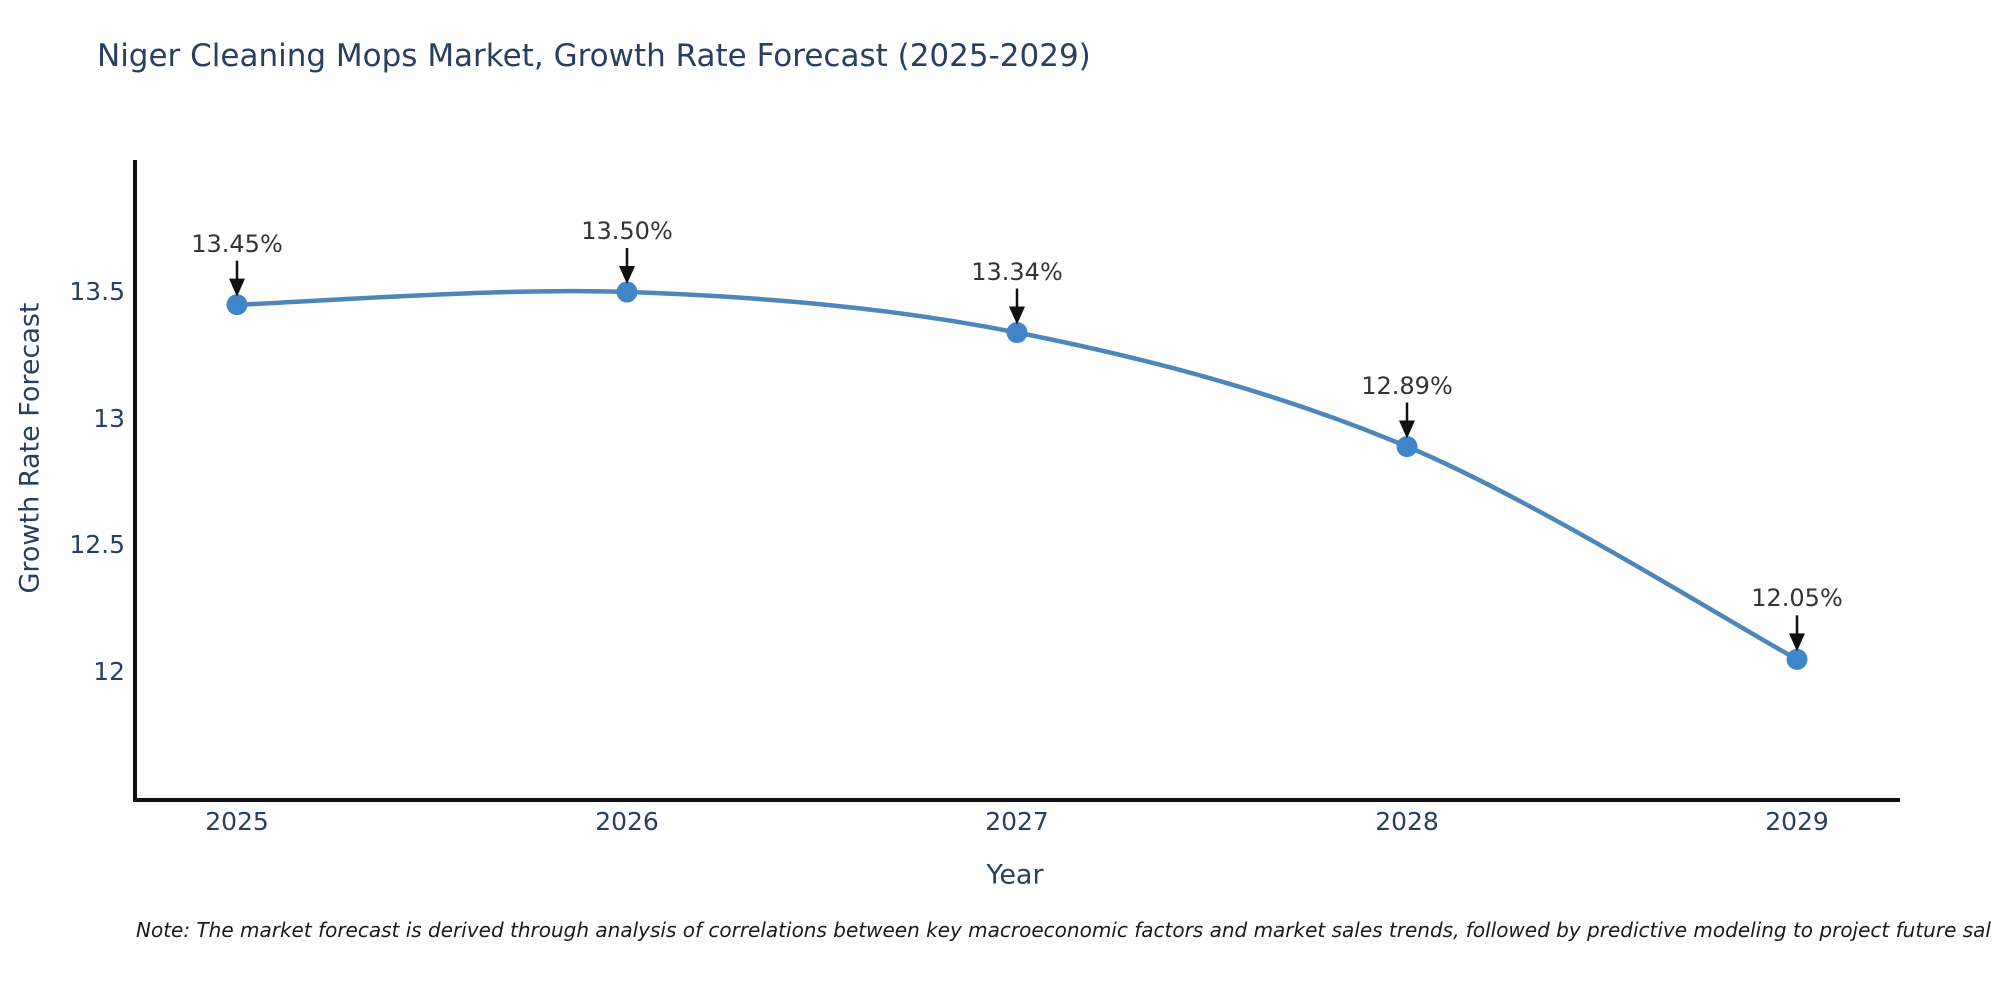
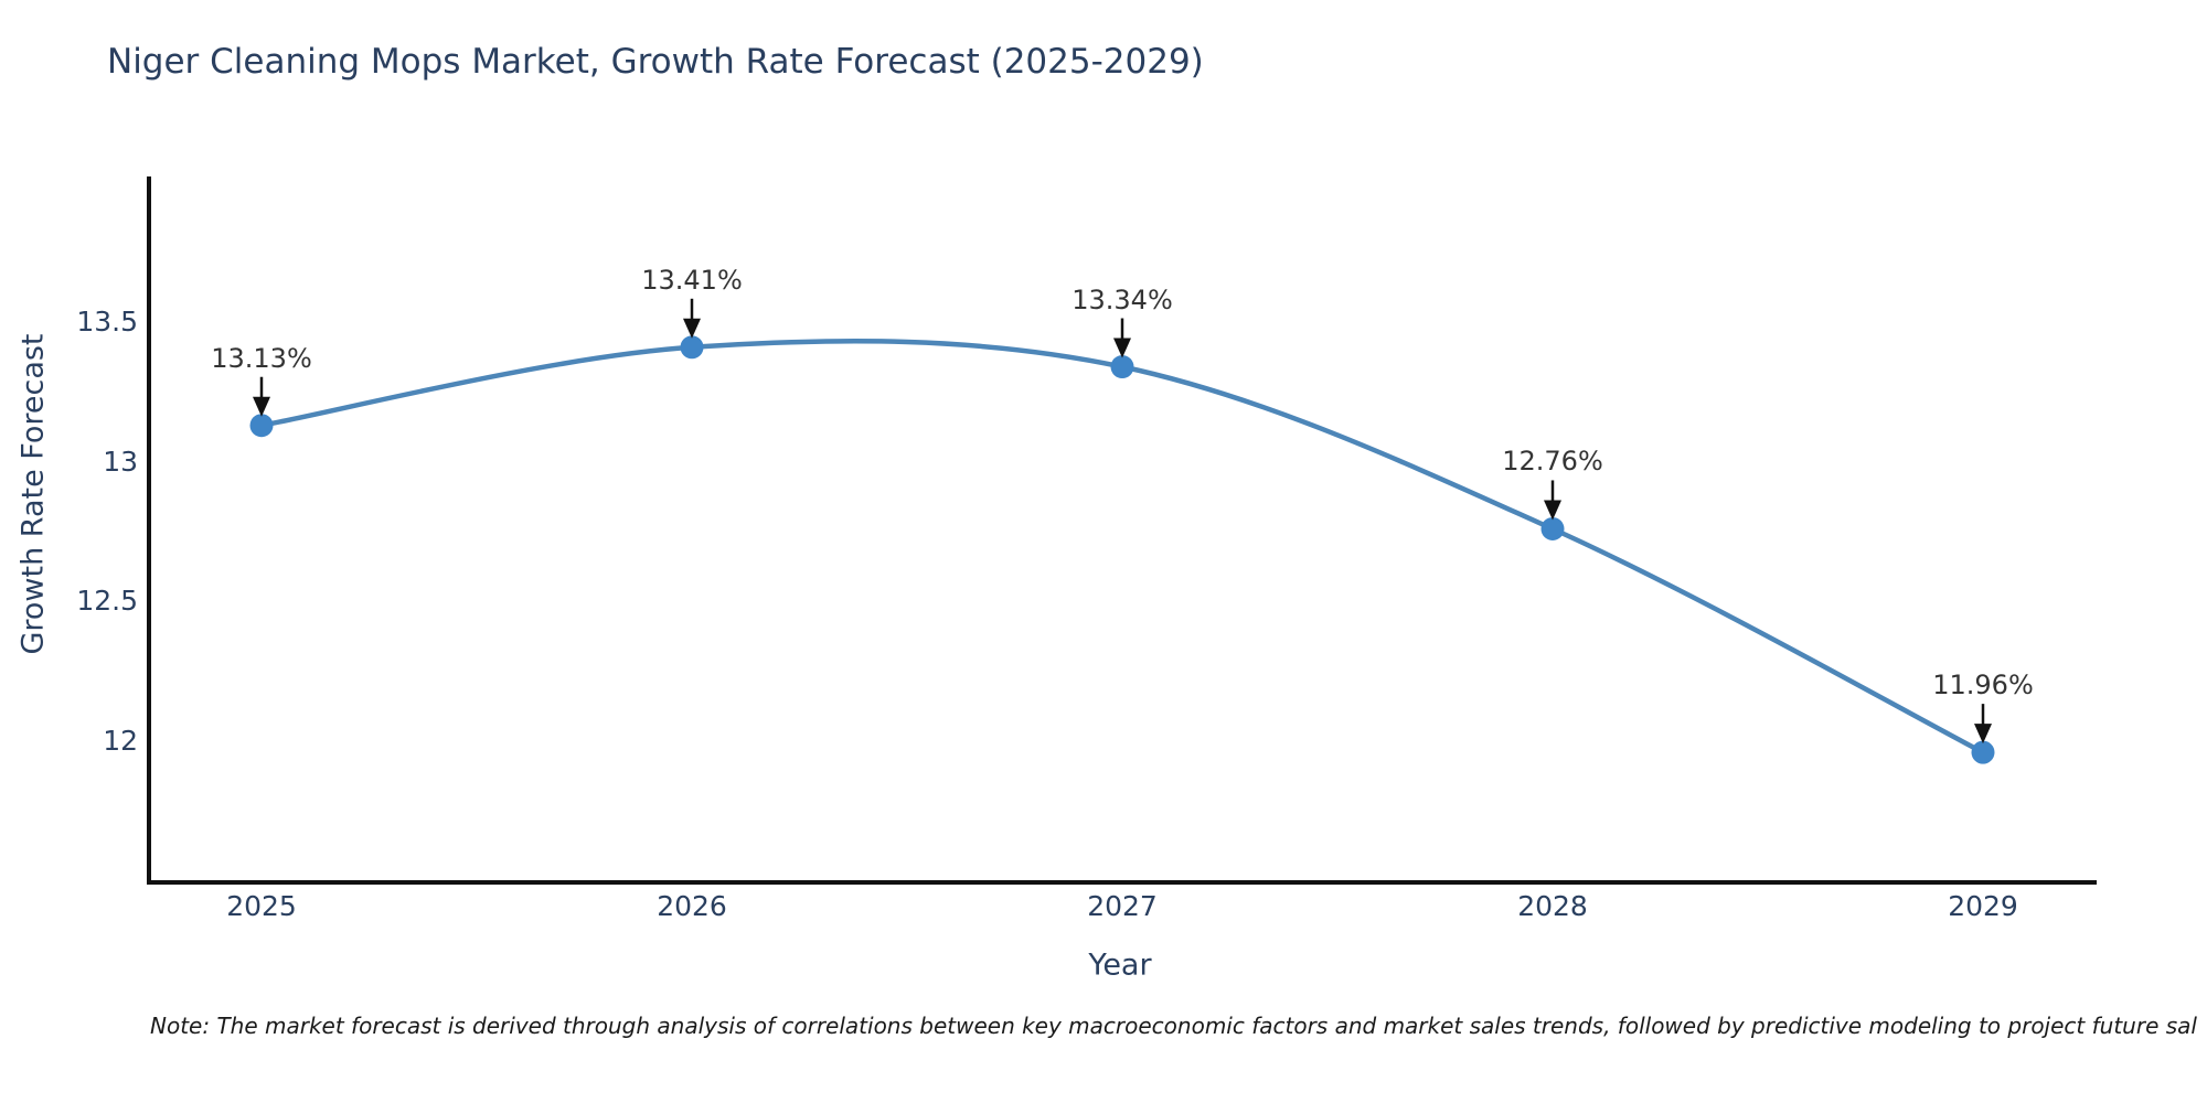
2025: 13.45% -> 13.13%
2026: 13.50% -> 13.41%
2028: 12.89% -> 12.76%
2029: 12.05% -> 11.96%
